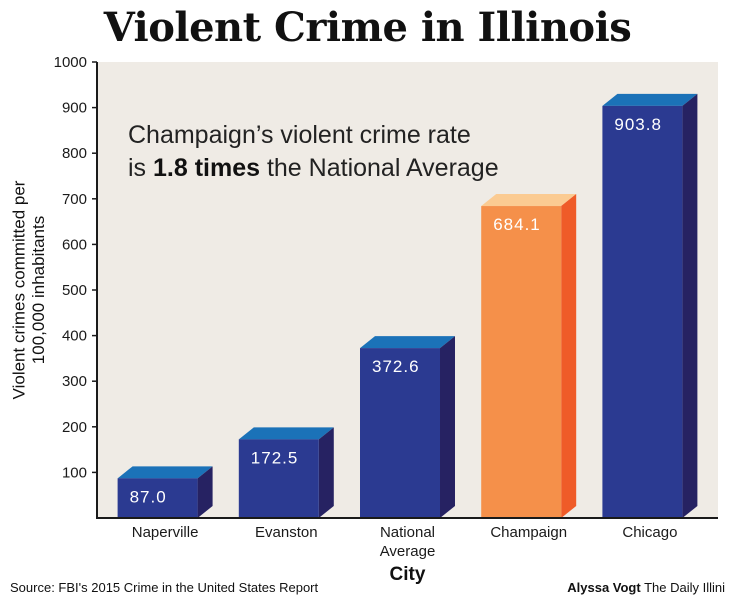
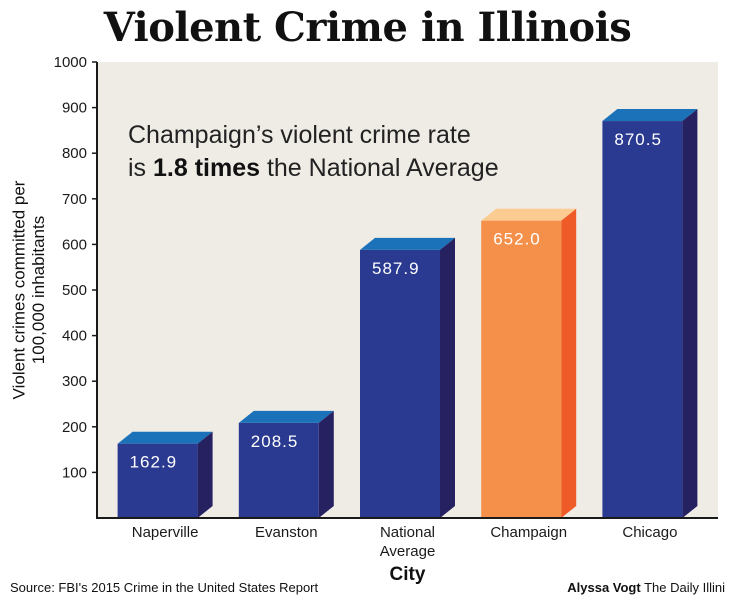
Naperville: 87.0 -> 162.9
Evanston: 172.5 -> 208.5
National Average: 372.6 -> 587.9
Champaign: 684.1 -> 652.0
Chicago: 903.8 -> 870.5
